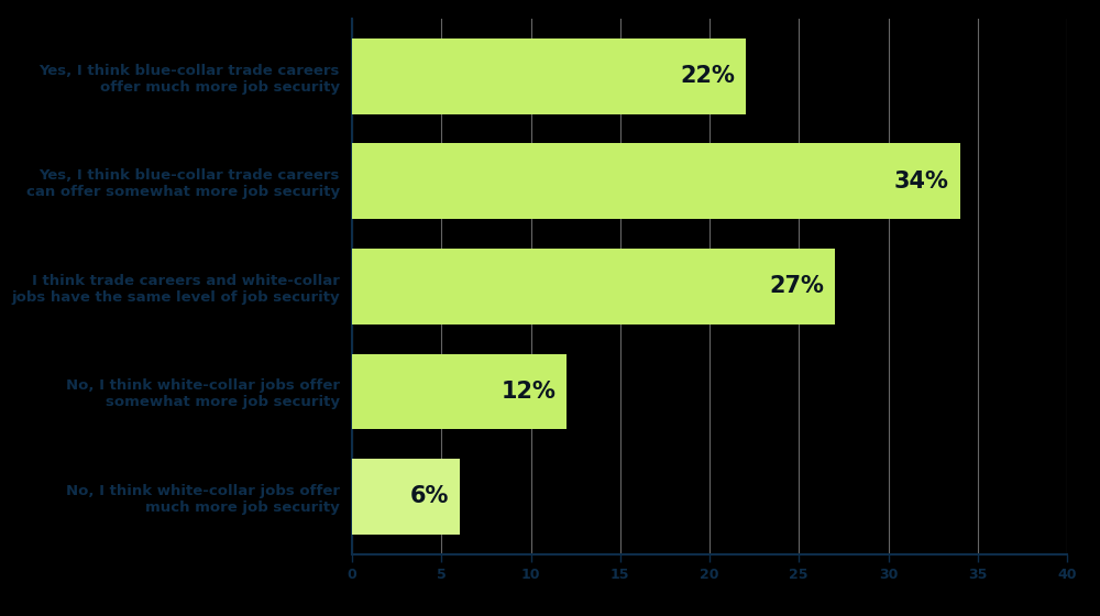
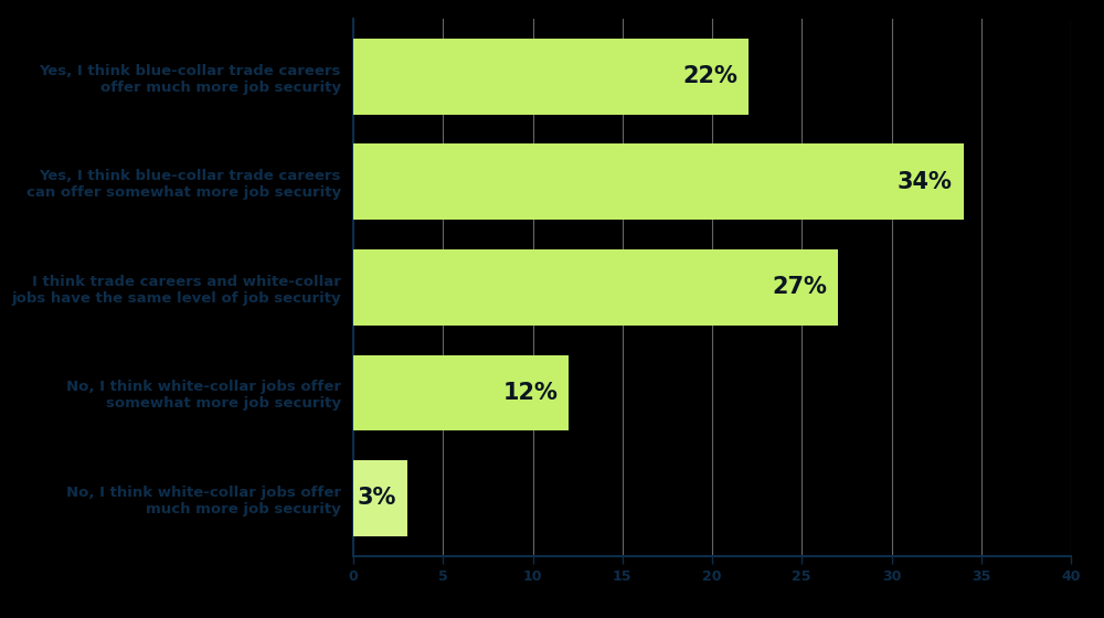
No, I think white-collar jobs offer much more job security: 6% -> 3%
